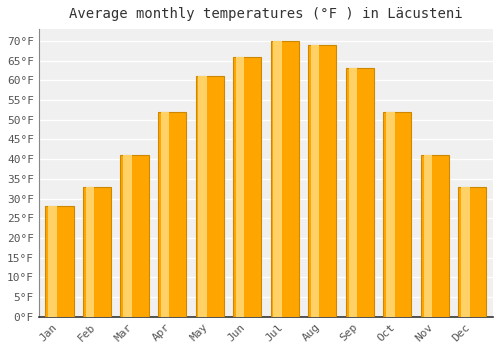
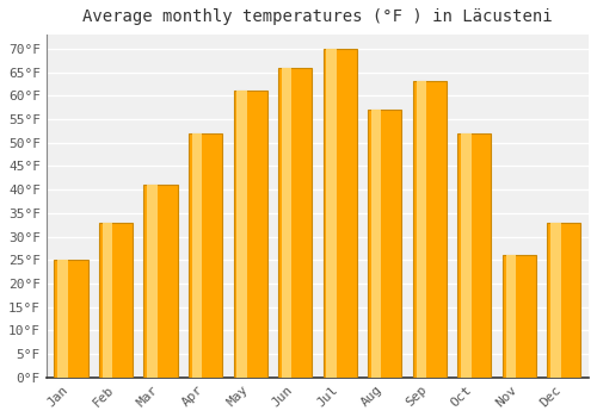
Jan: 28°F -> 25°F
Aug: 69°F -> 57°F
Nov: 41°F -> 26°F
